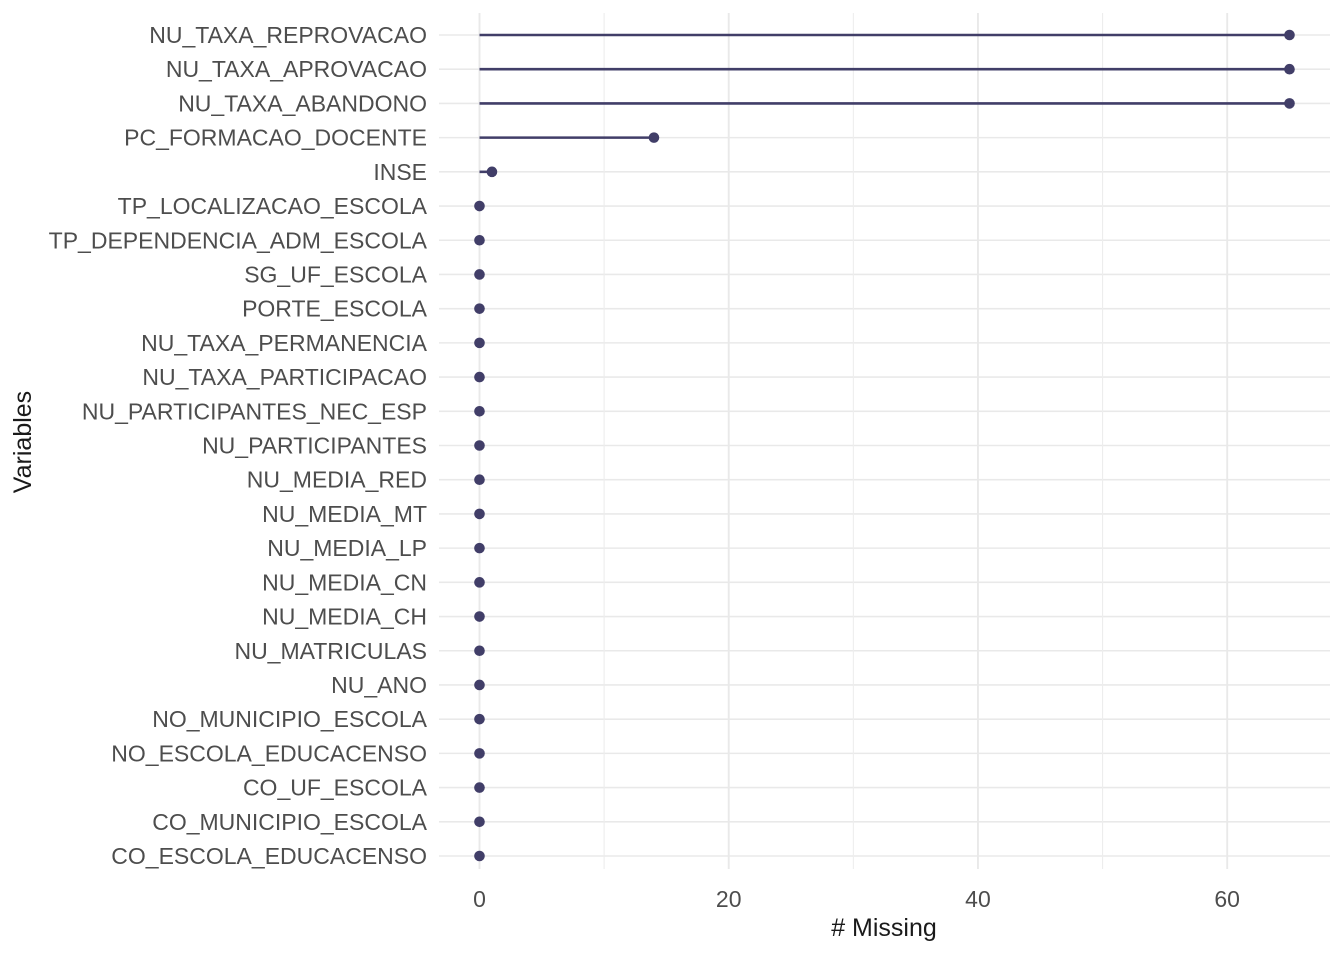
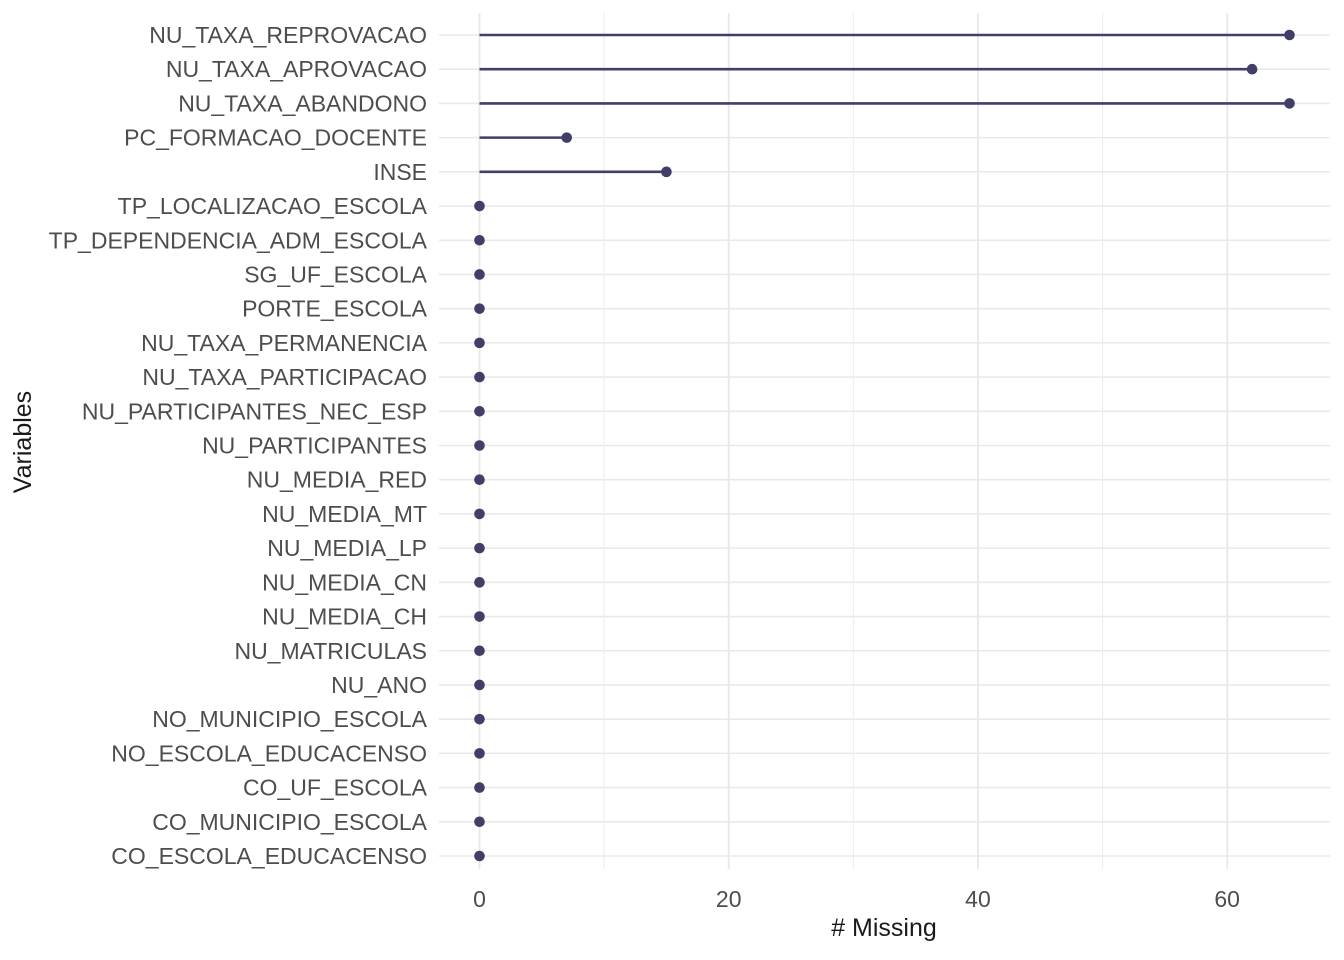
NU_TAXA_APROVACAO: 65 -> 62
PC_FORMACAO_DOCENTE: 14 -> 7
INSE: 1 -> 15
